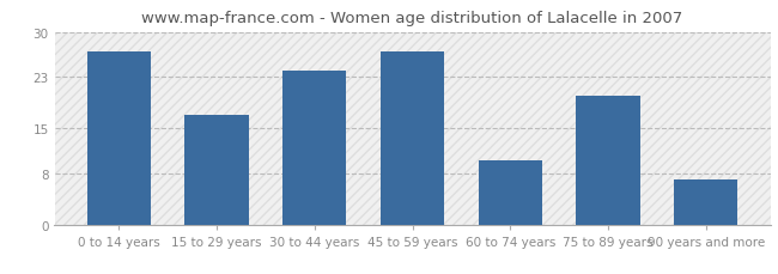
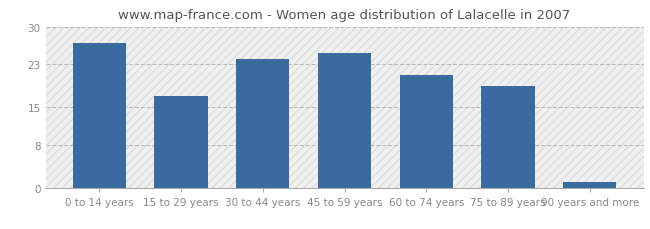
45 to 59 years: 27 -> 25
60 to 74 years: 10 -> 21
75 to 89 years: 20 -> 19
90 years and more: 7 -> 1
